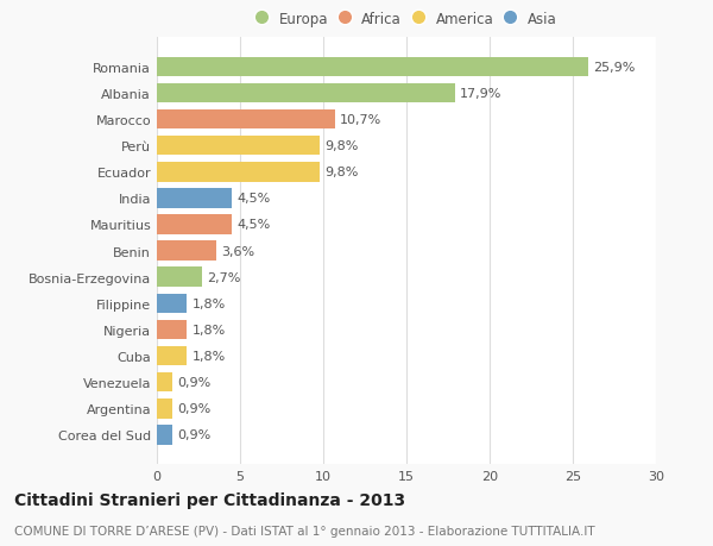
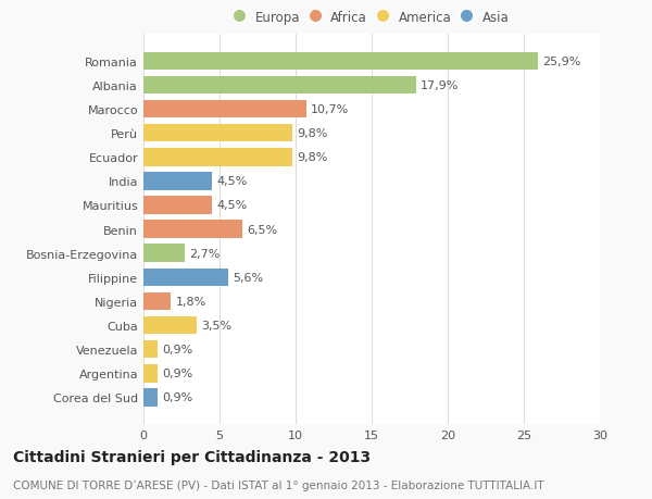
Benin: 3,6% -> 6,5%
Filippine: 1,8% -> 5,6%
Cuba: 1,8% -> 3,5%
